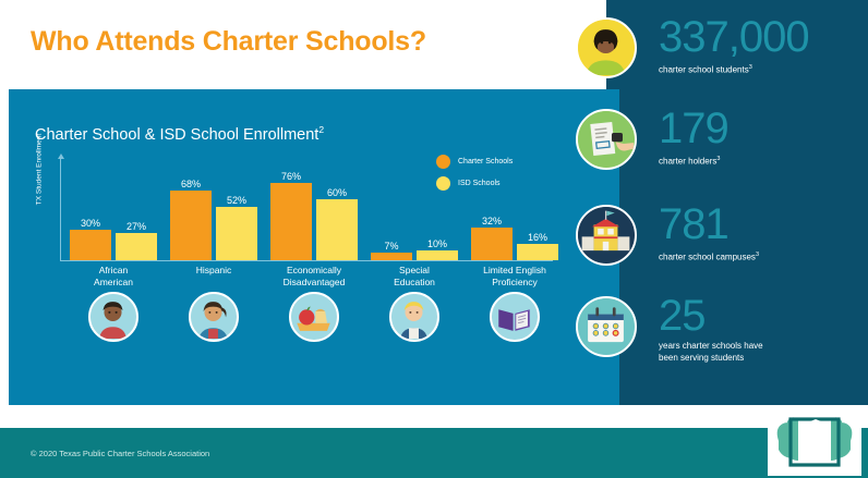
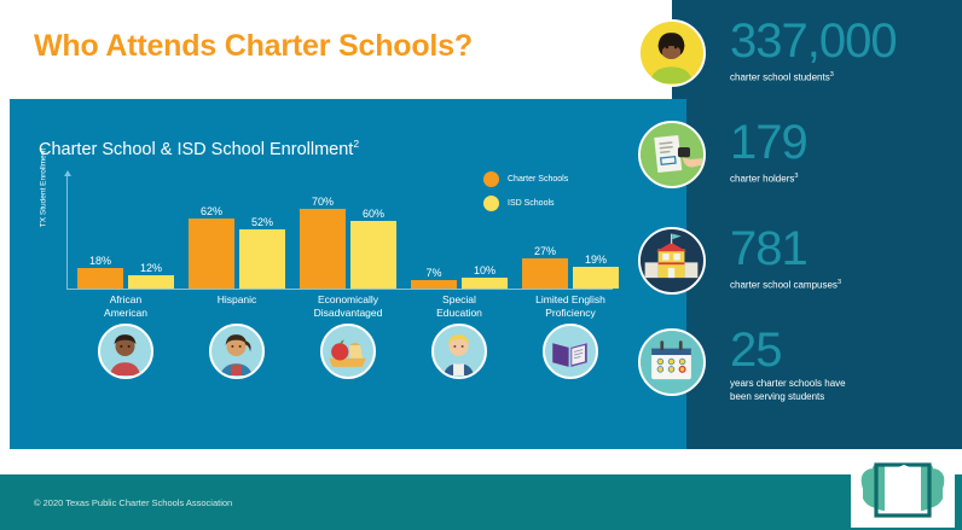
Charter Schools/African American: 30% -> 18%
ISD Schools/African American: 27% -> 12%
Charter Schools/Hispanic: 68% -> 62%
Charter Schools/Economically Disadvantaged: 76% -> 70%
Charter Schools/Limited English Proficiency: 32% -> 27%
ISD Schools/Limited English Proficiency: 16% -> 19%
